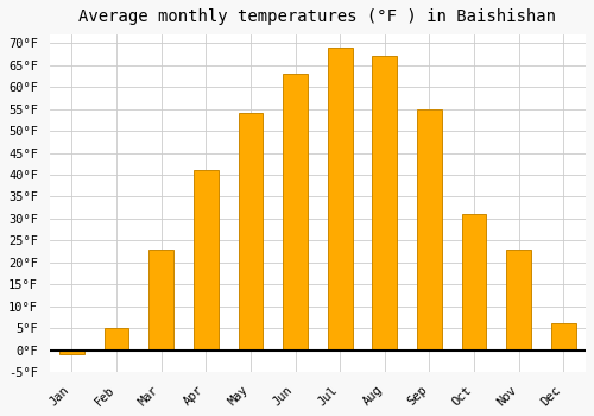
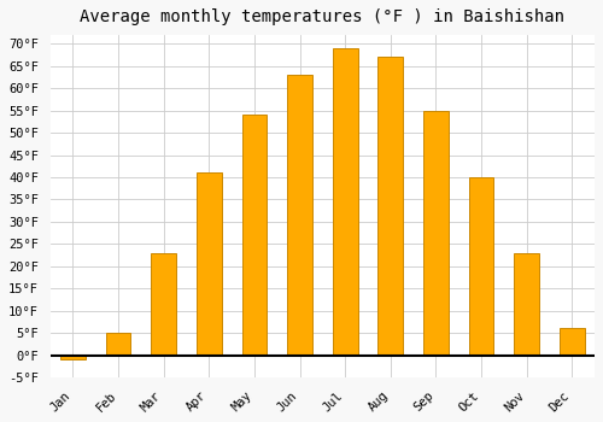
Oct: 31°F -> 40°F
